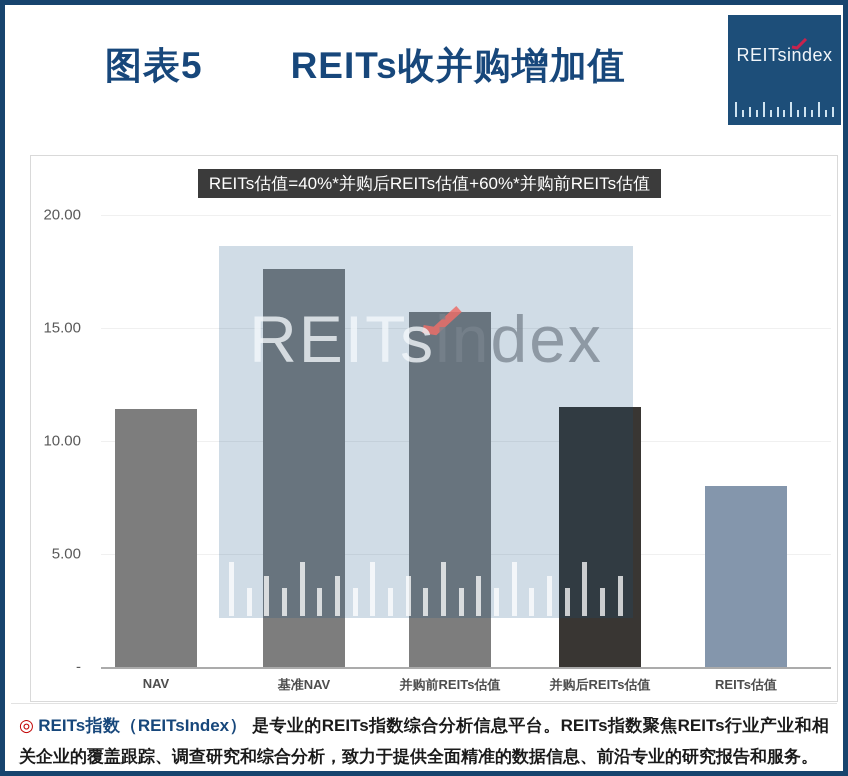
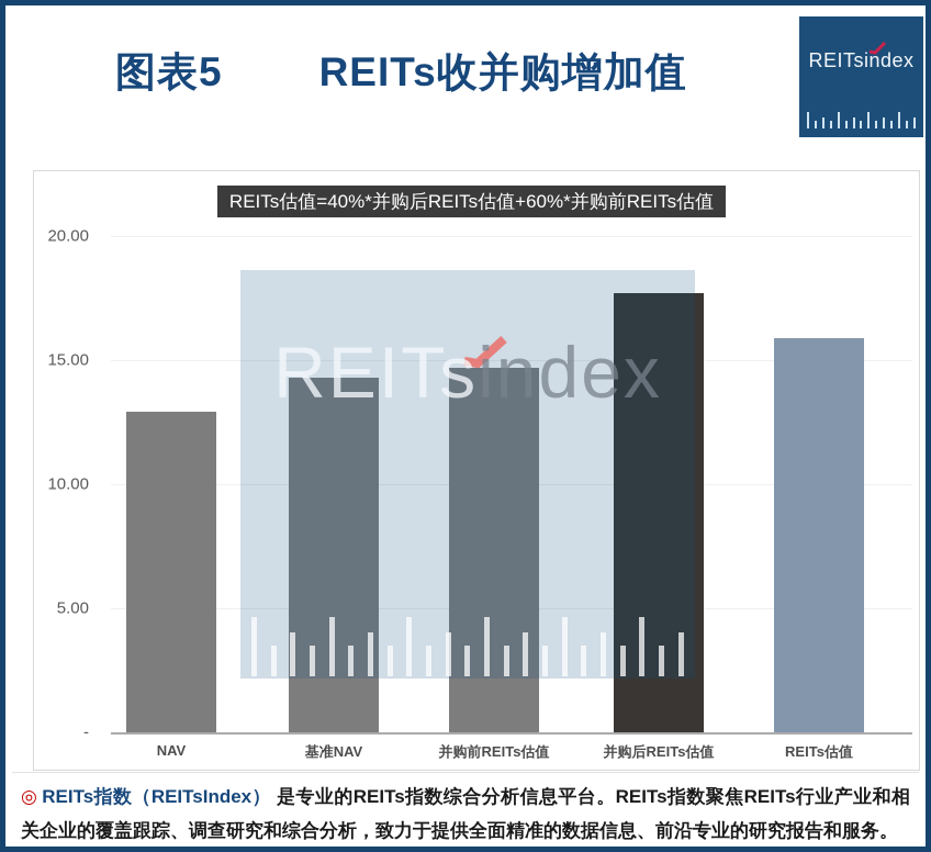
NAV: 11.4 -> 12.9
基准NAV: 17.6 -> 14.3
并购前REITs估值: 15.7 -> 14.7
并购后REITs估值: 11.5 -> 17.7
REITs估值: 8.0 -> 15.9
